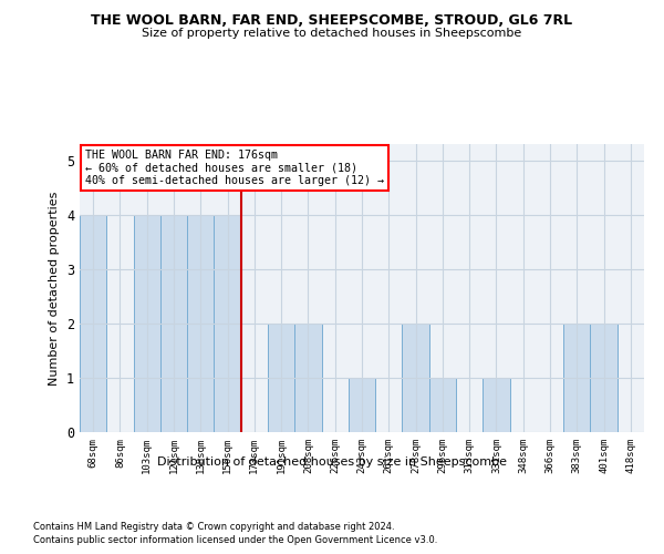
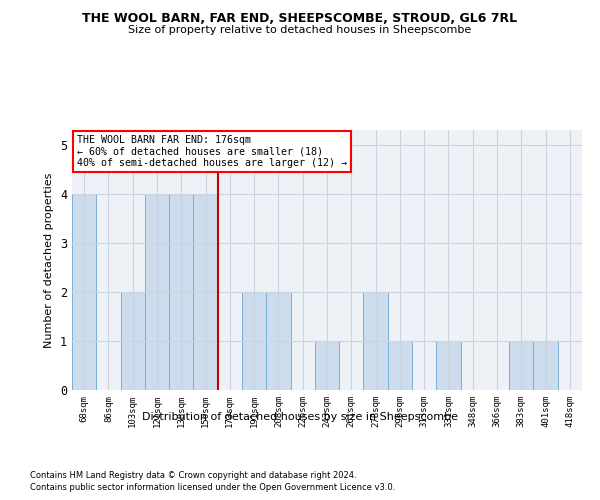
103sqm: 4 -> 2
383sqm: 2 -> 1
401sqm: 2 -> 1
